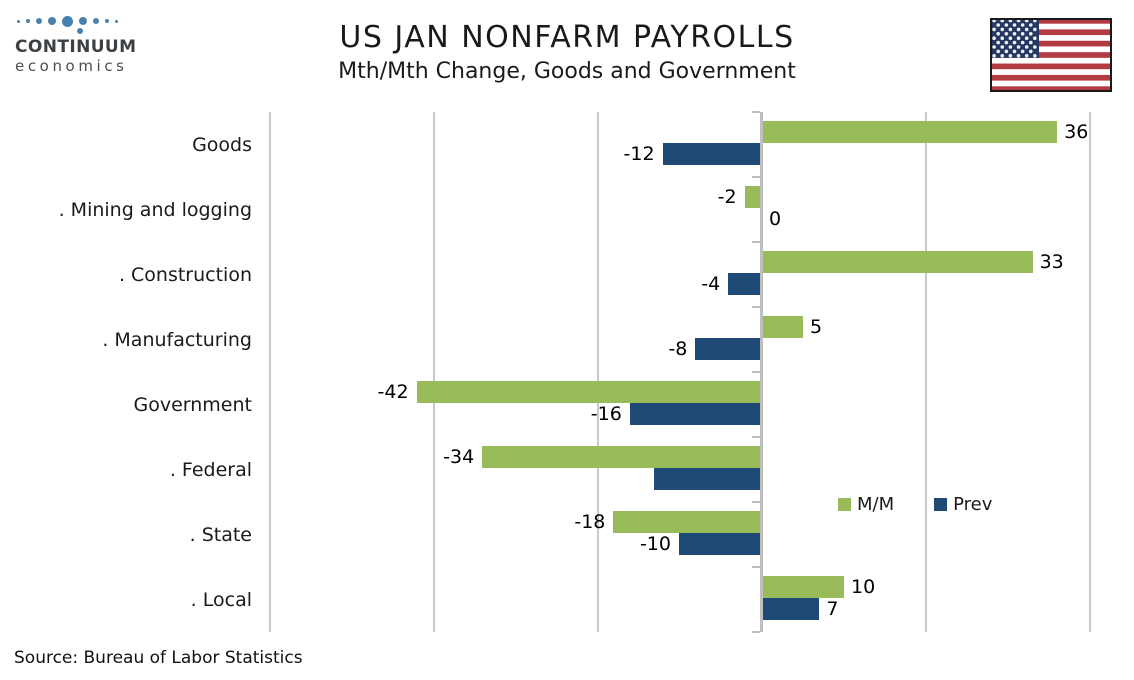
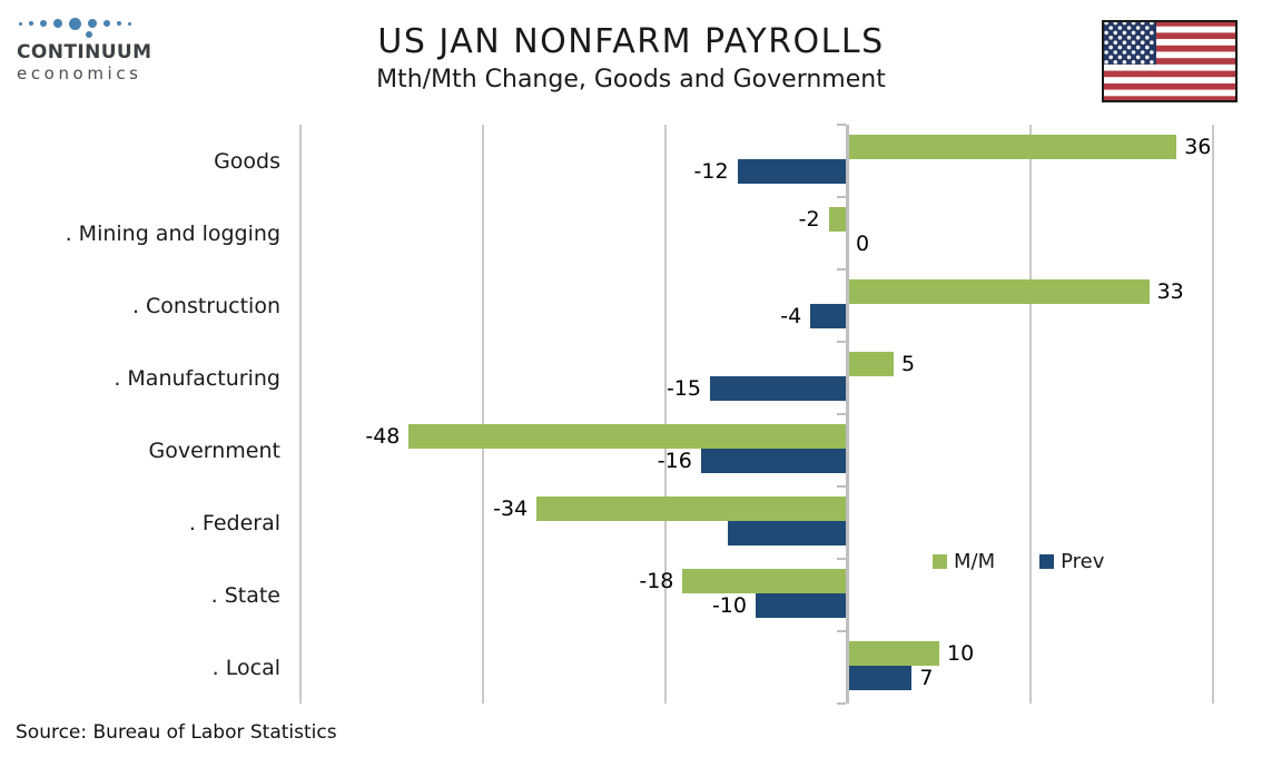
Prev/. Manufacturing: -8 -> -15
M/M/Government: -42 -> -48
